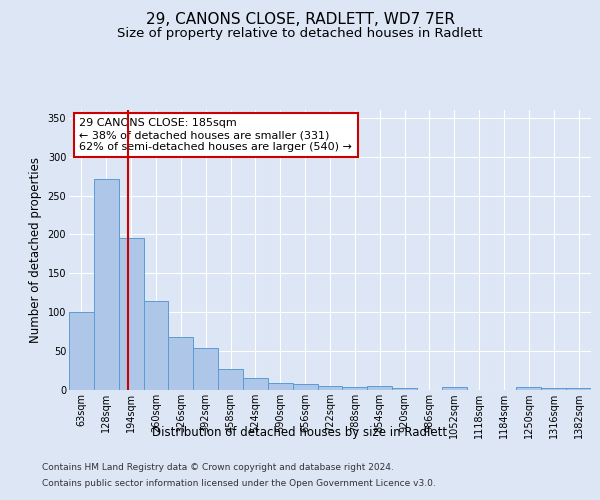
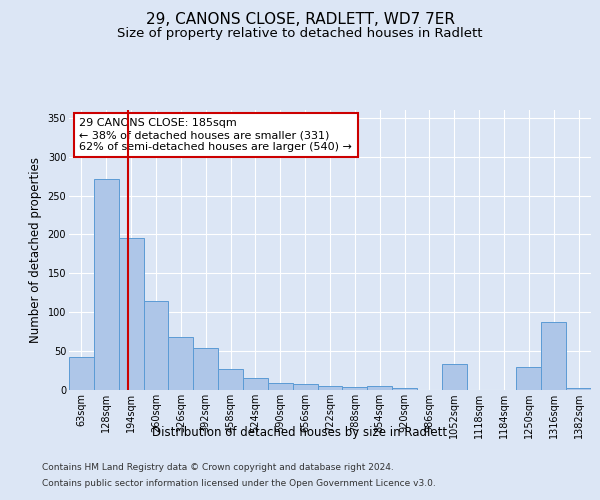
63sqm: 100 -> 42
1052sqm: 4 -> 34
1250sqm: 4 -> 30
1316sqm: 3 -> 88
